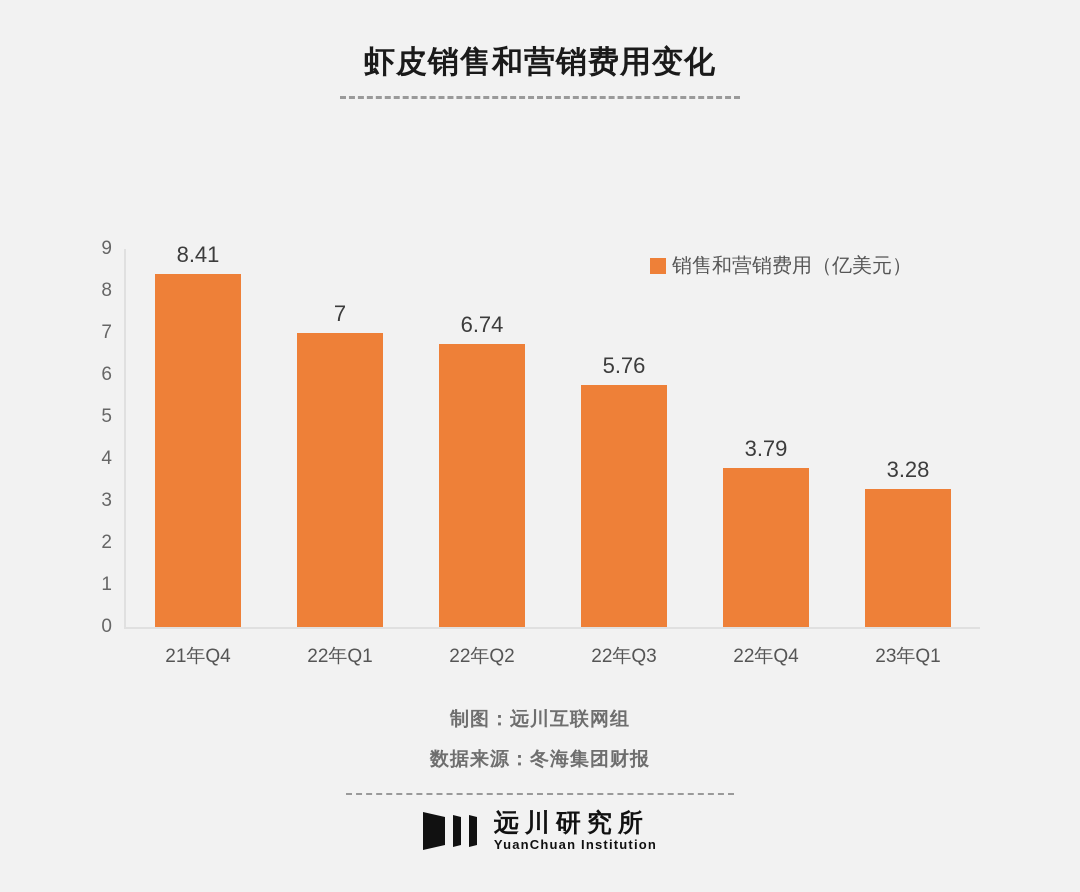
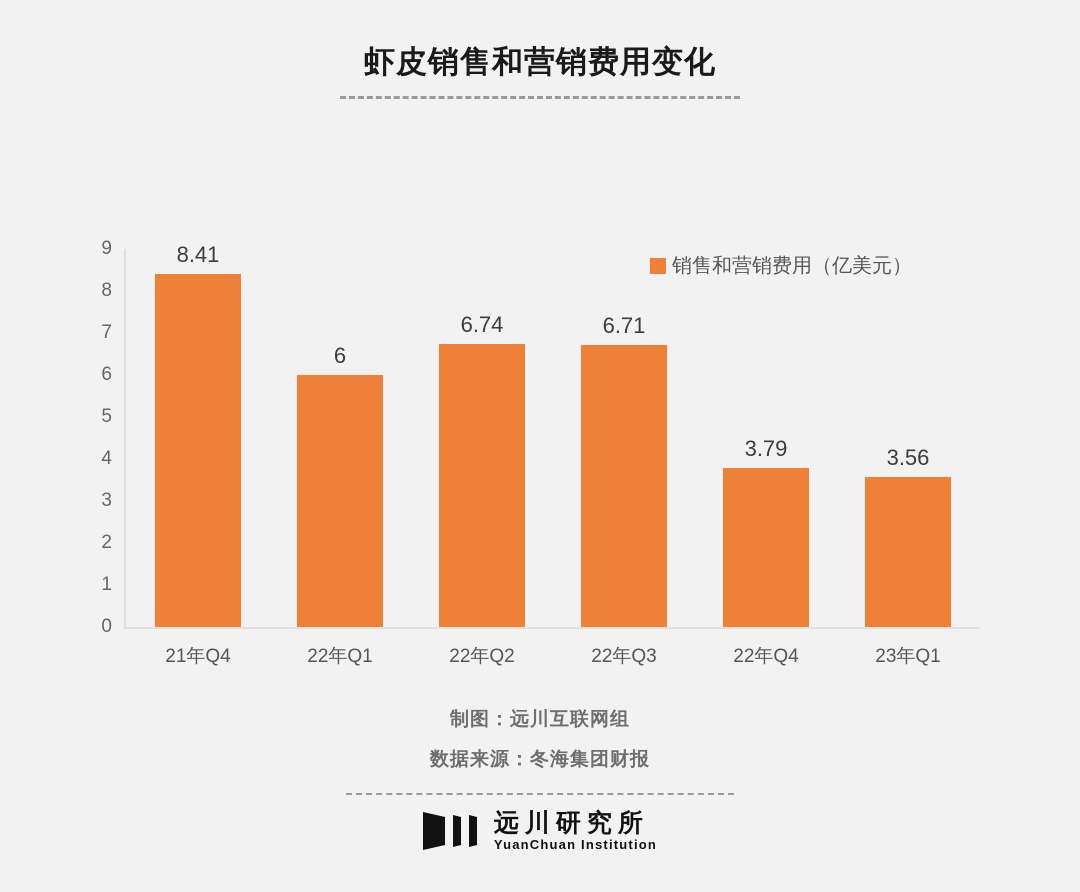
22年Q1: 7 -> 6
22年Q3: 5.76 -> 6.71
23年Q1: 3.28 -> 3.56
